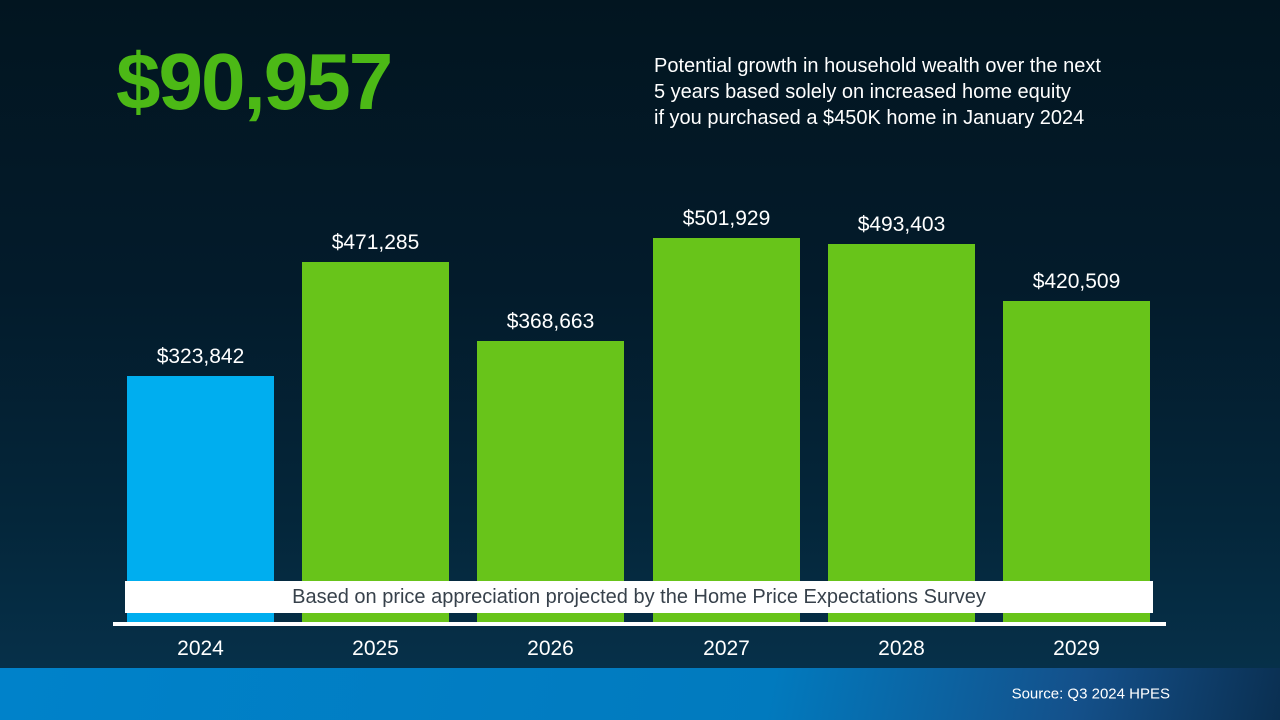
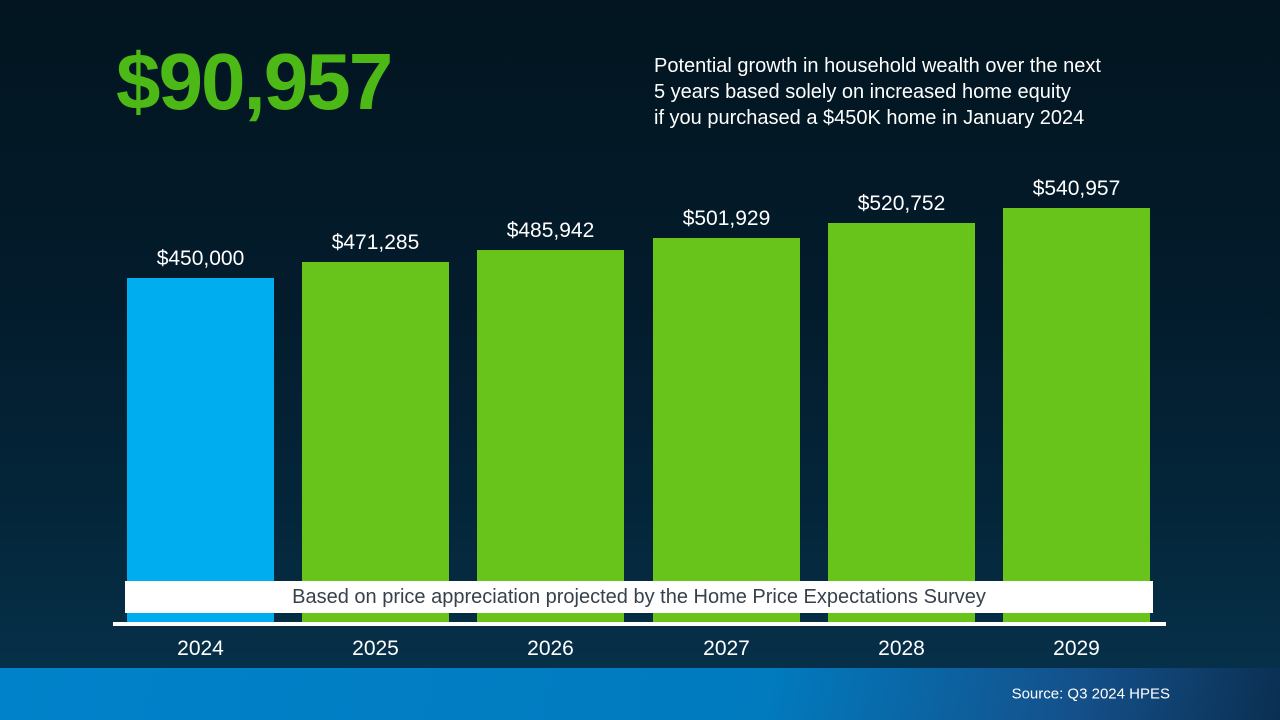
2024: $323,842 -> $450,000
2026: $368,663 -> $485,942
2028: $493,403 -> $520,752
2029: $420,509 -> $540,957
